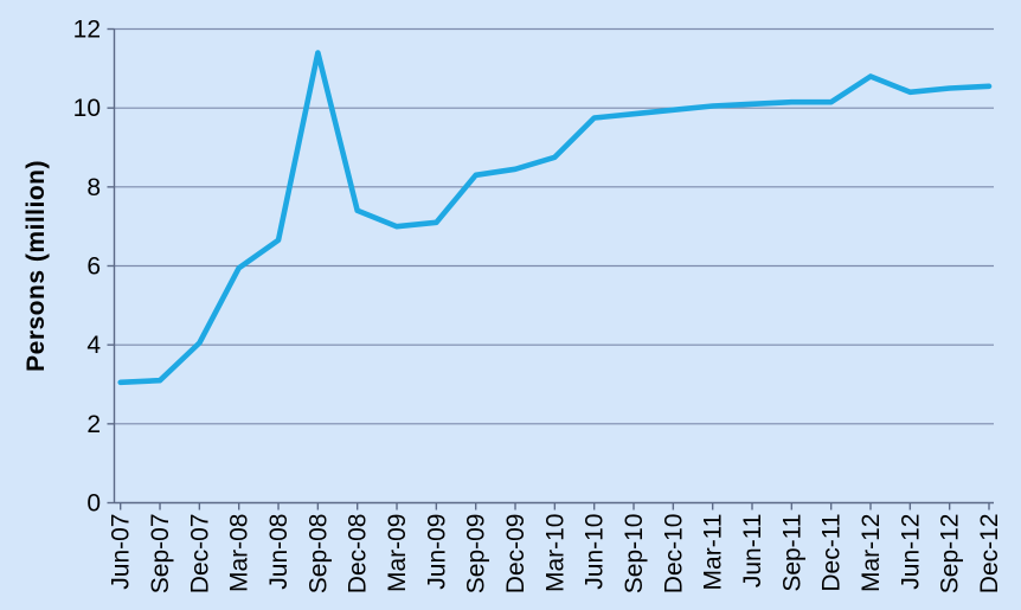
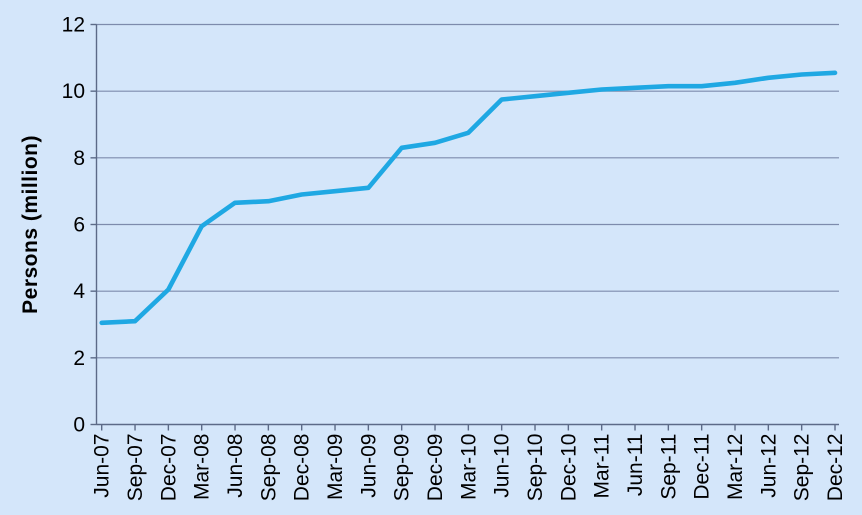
Sep-08: 11.4 -> 6.7
Dec-08: 7.4 -> 6.9
Mar-12: 10.8 -> 10.2
